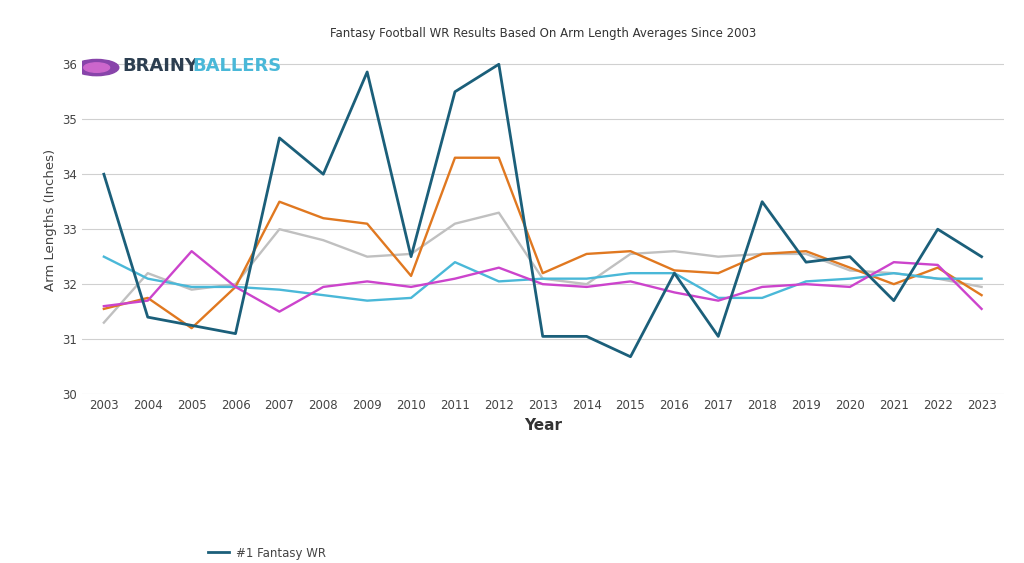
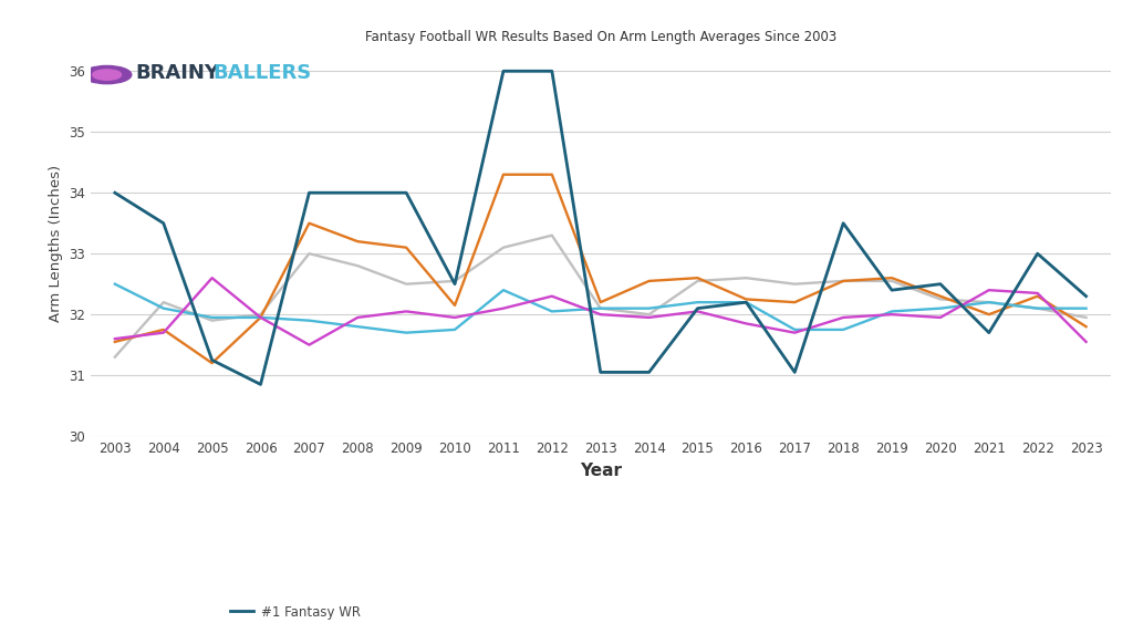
#1 Fantasy WR/2004: 31.40 -> 33.50
#1 Fantasy WR/2006: 31.10 -> 30.85
#1 Fantasy WR/2007: 34.66 -> 34.00
#1 Fantasy WR/2009: 35.86 -> 34.00
#1 Fantasy WR/2011: 35.50 -> 36.00
#1 Fantasy WR/2015: 30.68 -> 32.10
#1 Fantasy WR/2023: 32.50 -> 32.30
